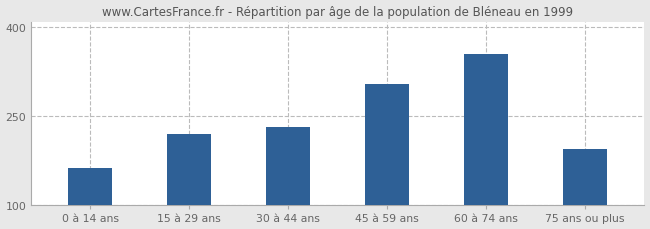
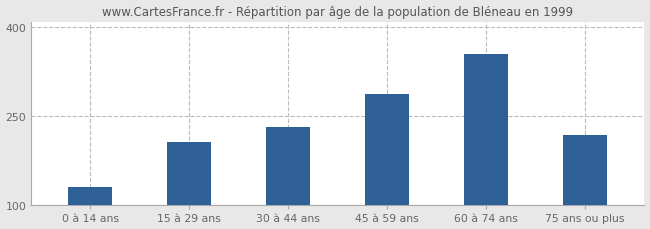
0 à 14 ans: 163 -> 130
15 à 29 ans: 220 -> 206
45 à 59 ans: 305 -> 288
75 ans ou plus: 195 -> 218
